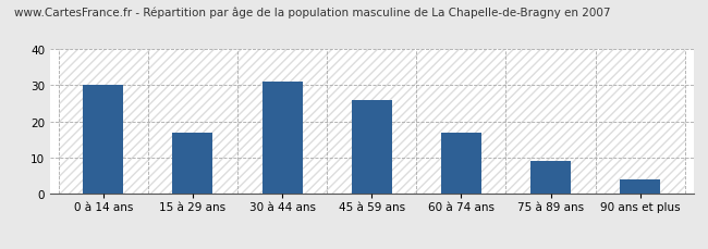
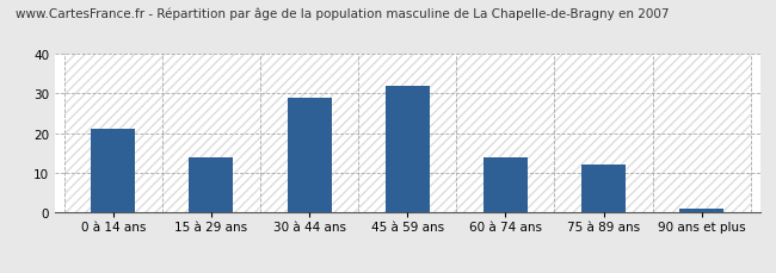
0 à 14 ans: 30 -> 21
15 à 29 ans: 17 -> 14
30 à 44 ans: 31 -> 29
45 à 59 ans: 26 -> 32
60 à 74 ans: 17 -> 14
75 à 89 ans: 9 -> 12
90 ans et plus: 4 -> 1
